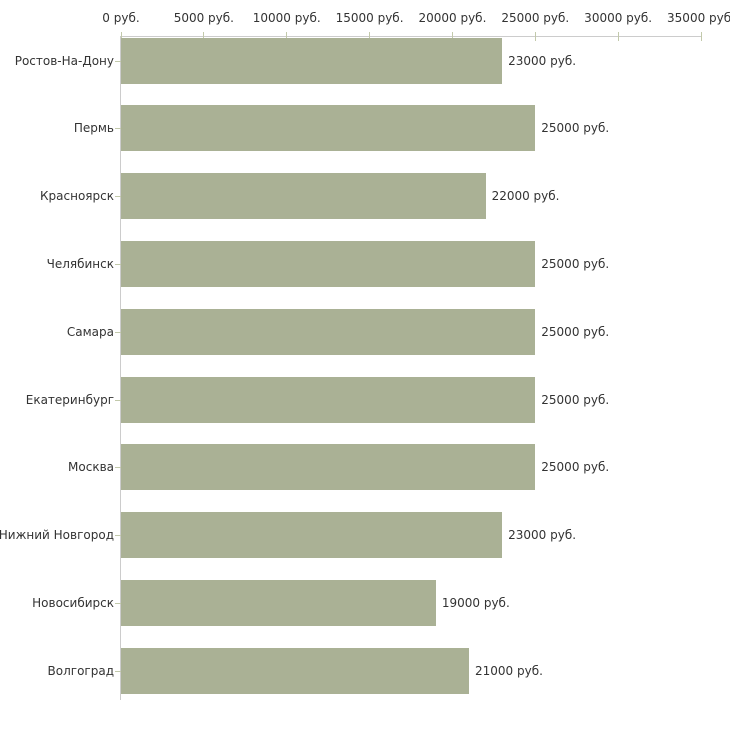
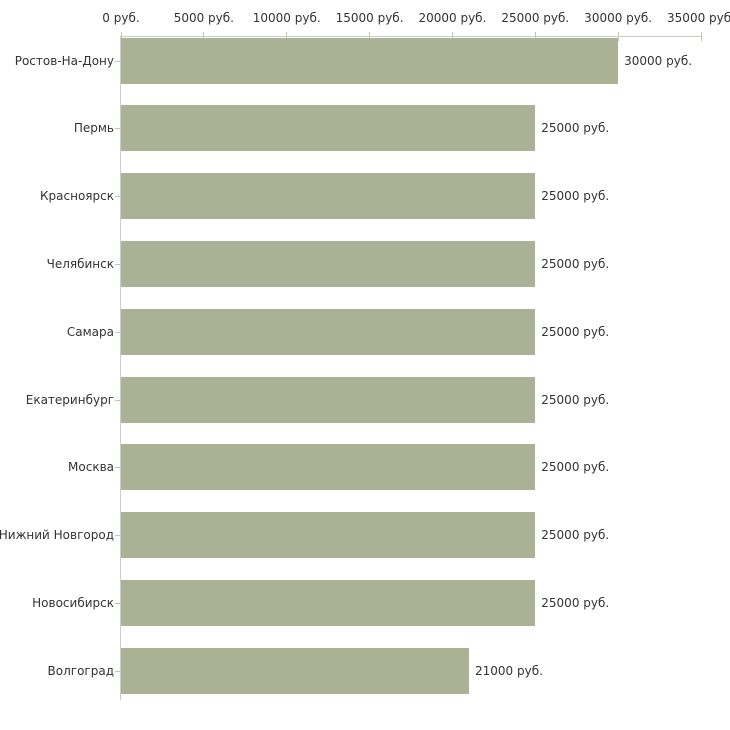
Ростов-На-Дону: 23000 -> 30000
Красноярск: 22000 -> 25000
Нижний Новгород: 23000 -> 25000
Новосибирск: 19000 -> 25000
